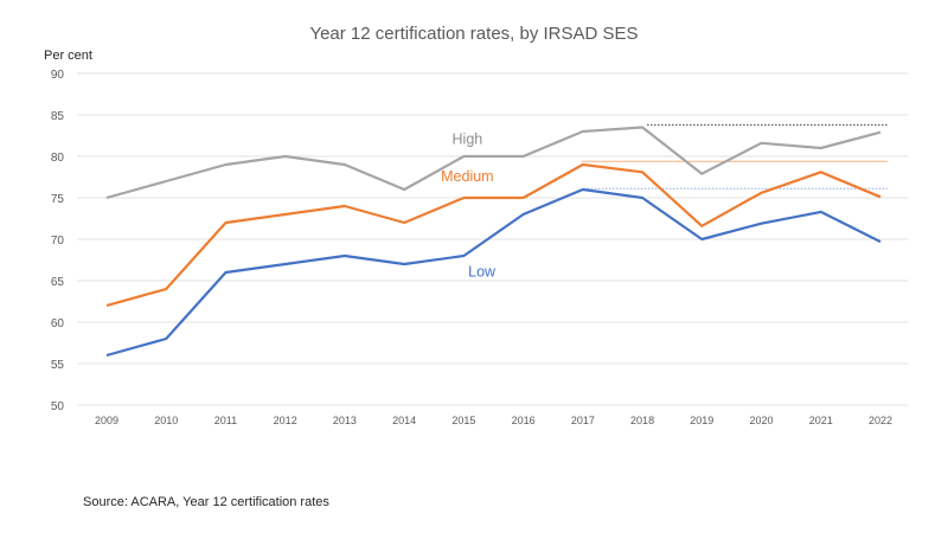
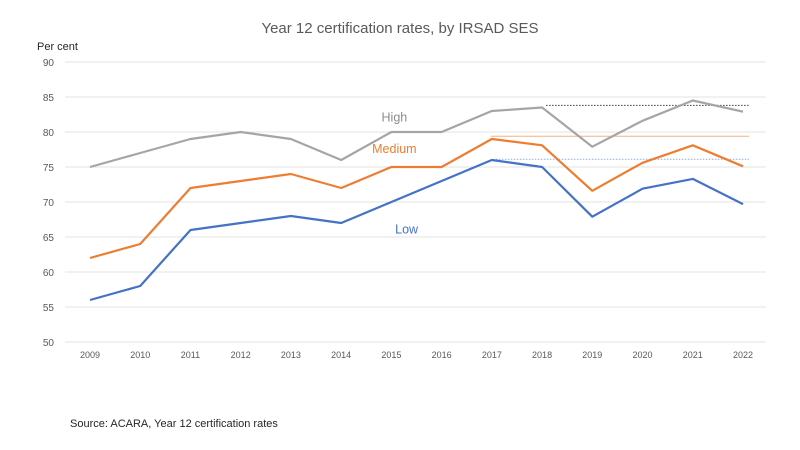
Low/2015: 68 -> 70
Low/2019: 70 -> 68
High/2021: 81 -> 84
